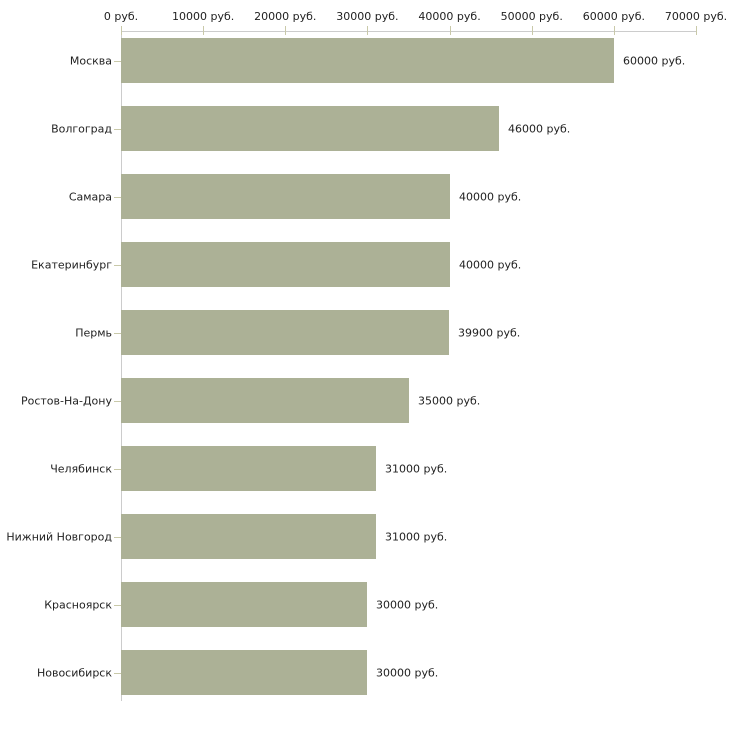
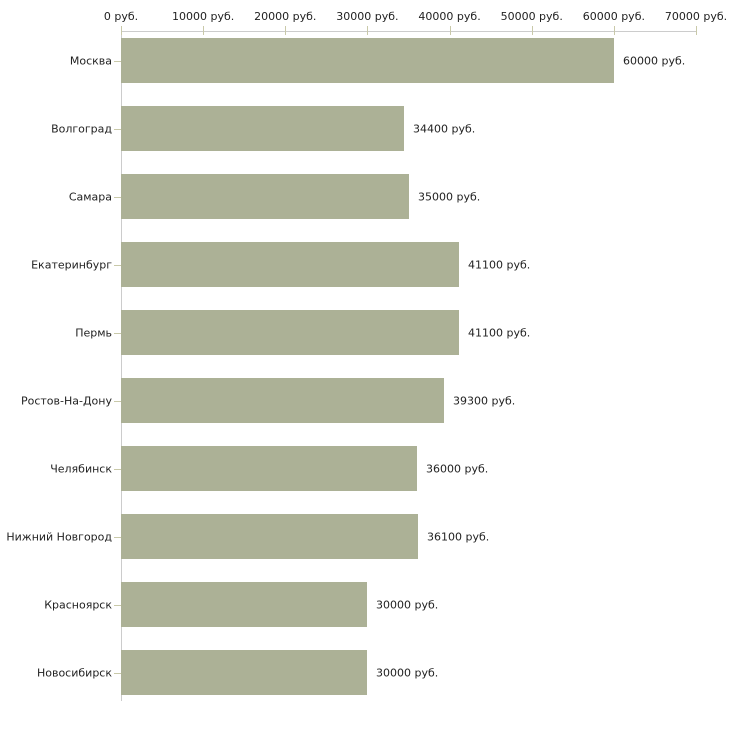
Волгоград: 46000 -> 34400
Самара: 40000 -> 35000
Екатеринбург: 40000 -> 41100
Пермь: 39900 -> 41100
Ростов-На-Дону: 35000 -> 39300
Челябинск: 31000 -> 36000
Нижний Новгород: 31000 -> 36100
